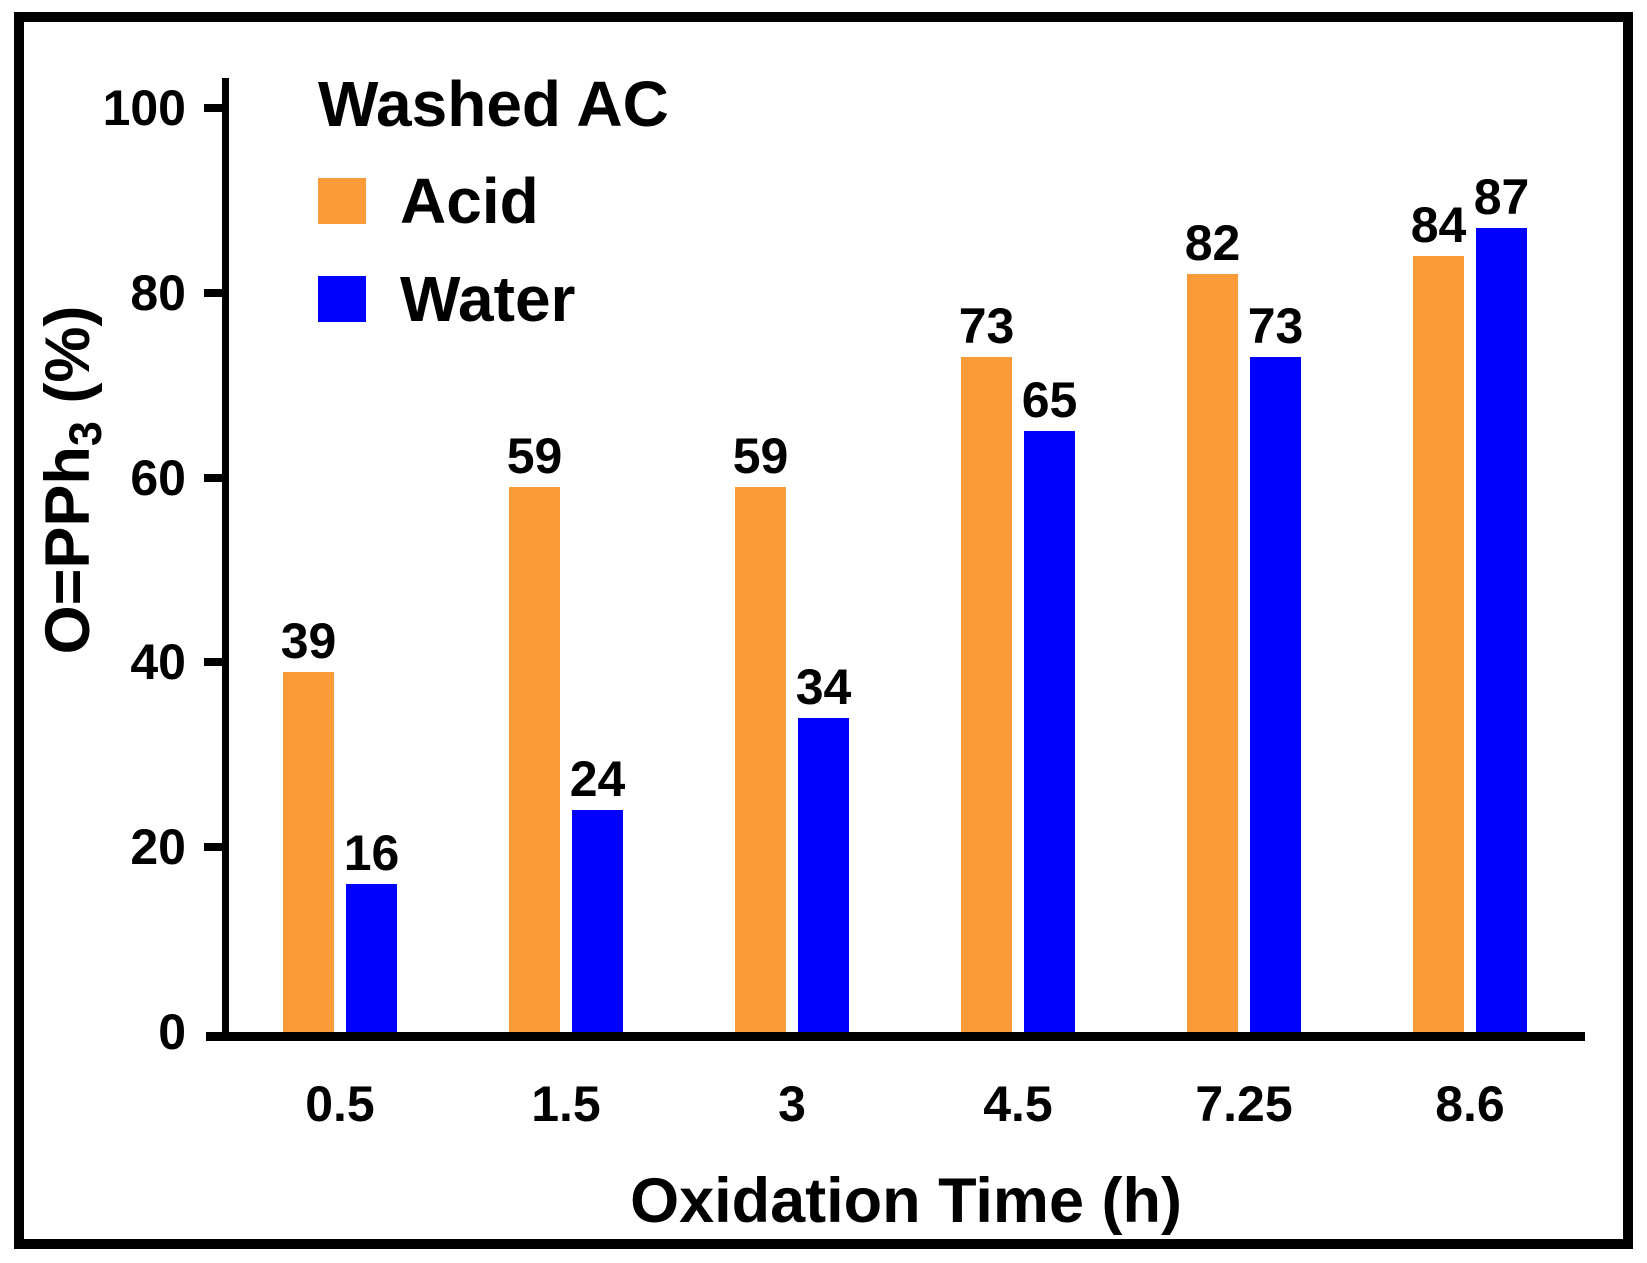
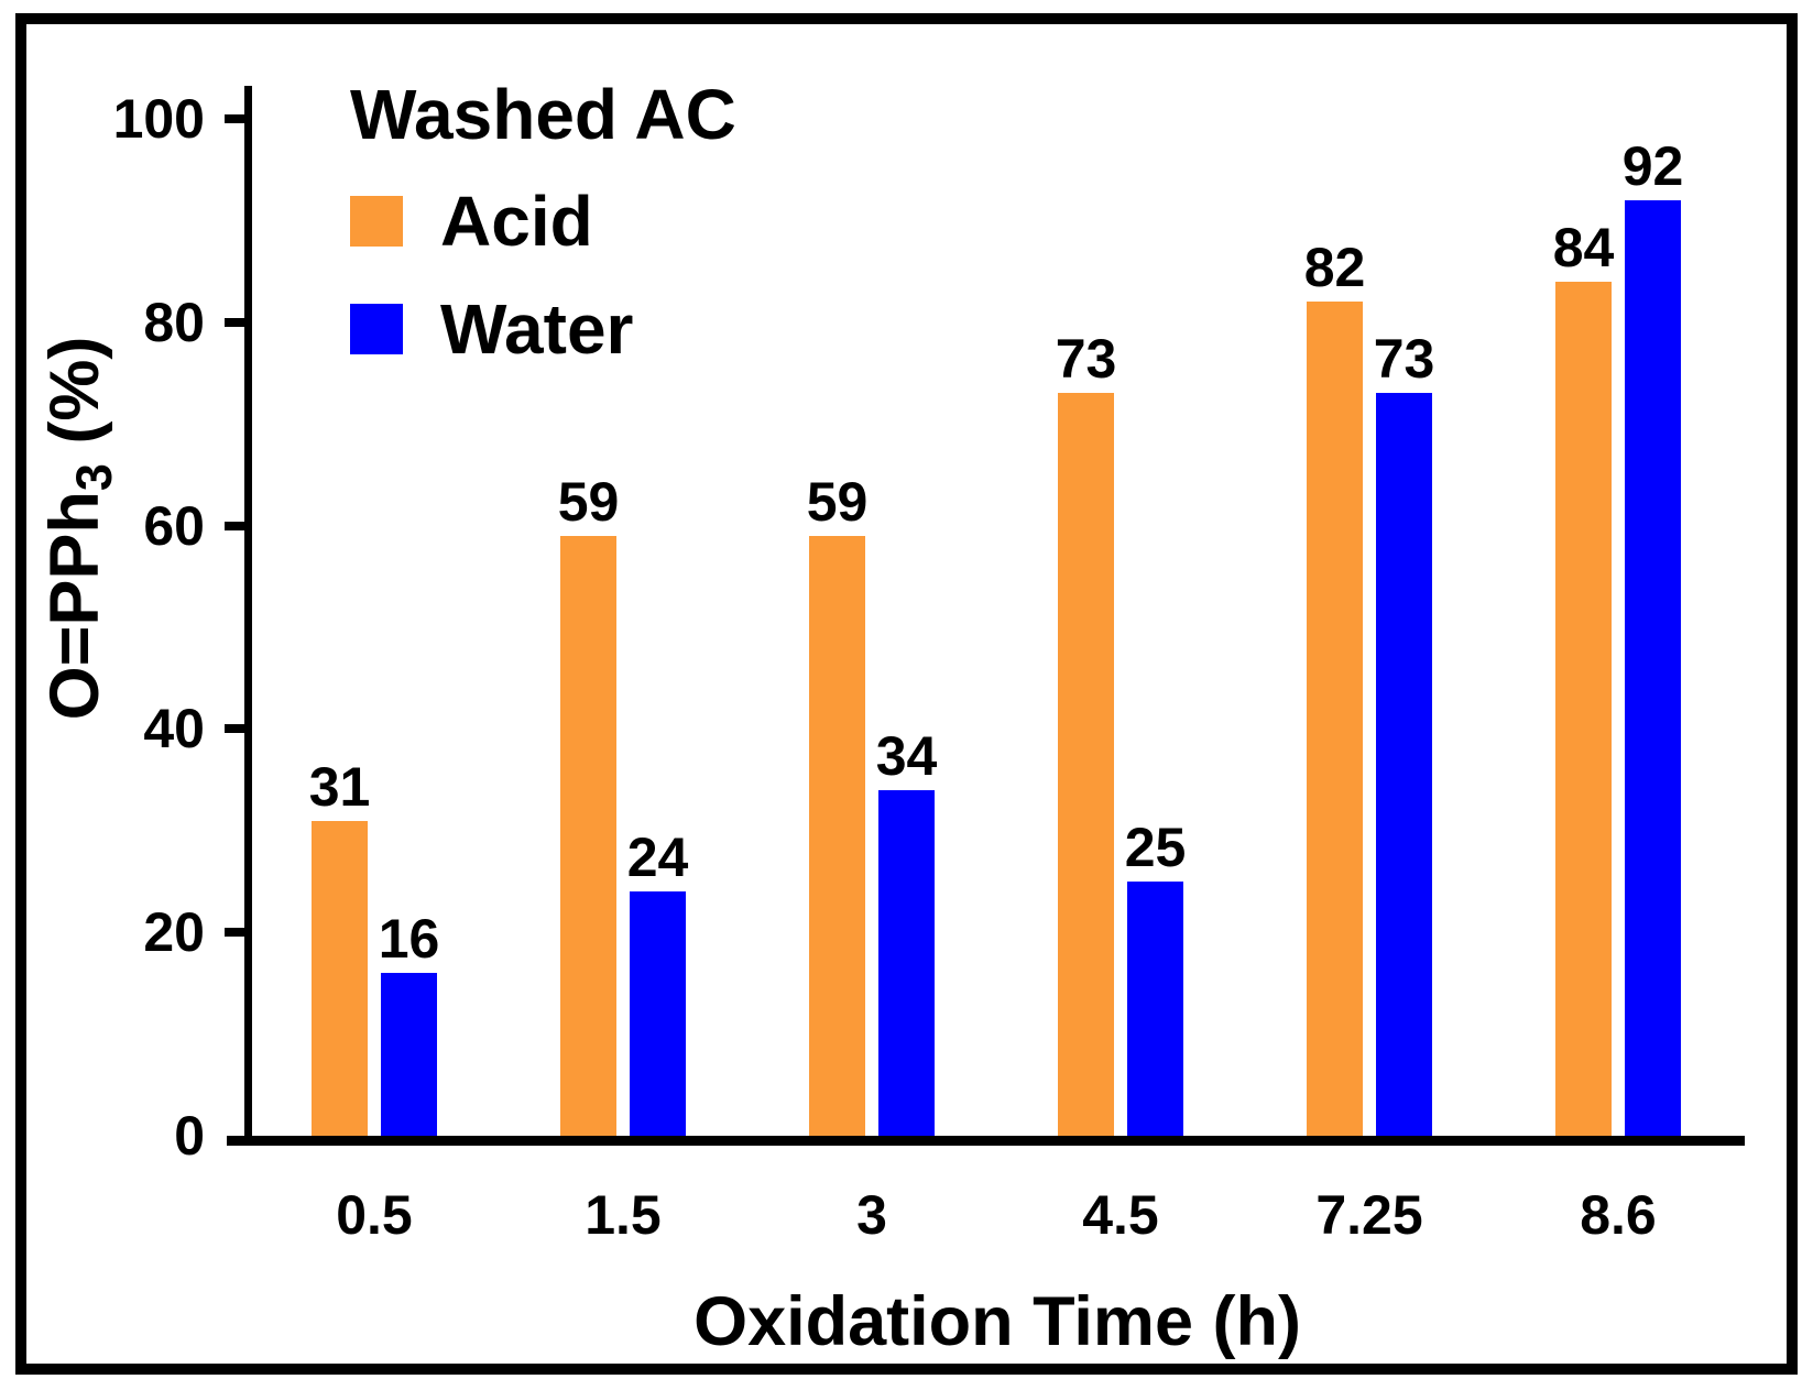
Acid/0.5: 39 -> 31
Water/4.5: 65 -> 25
Water/8.6: 87 -> 92
